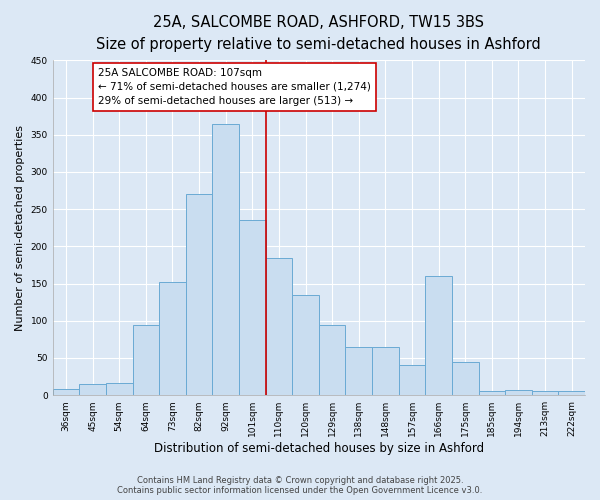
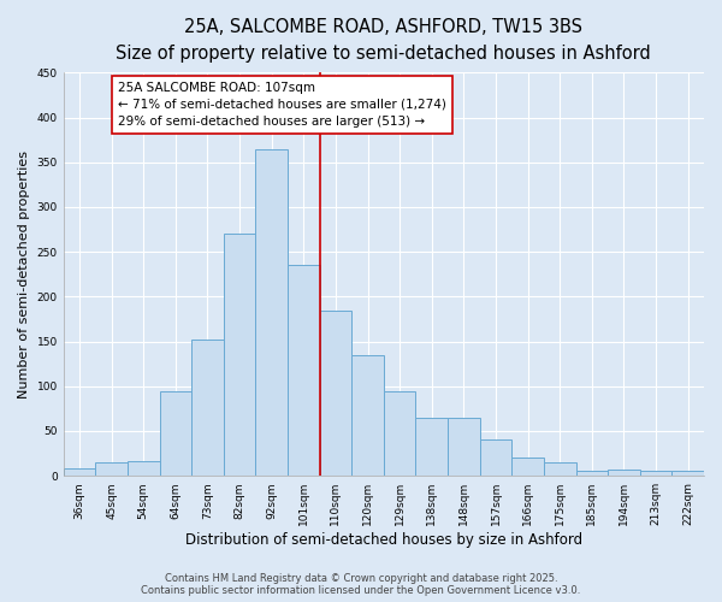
166sqm: 160 -> 20
175sqm: 44 -> 15
